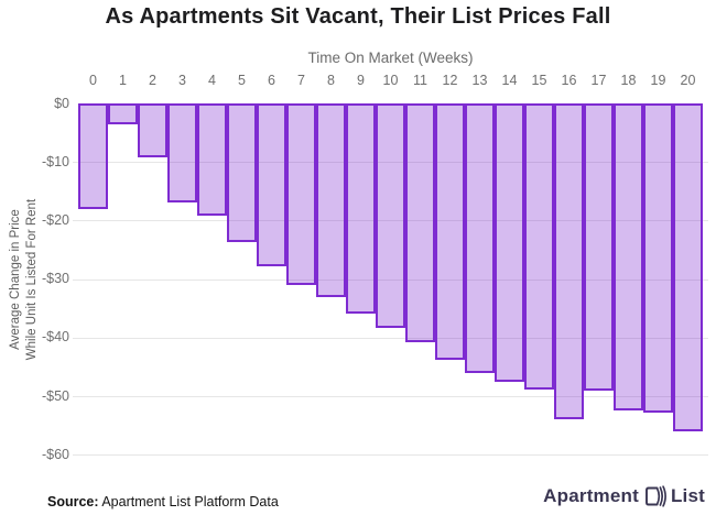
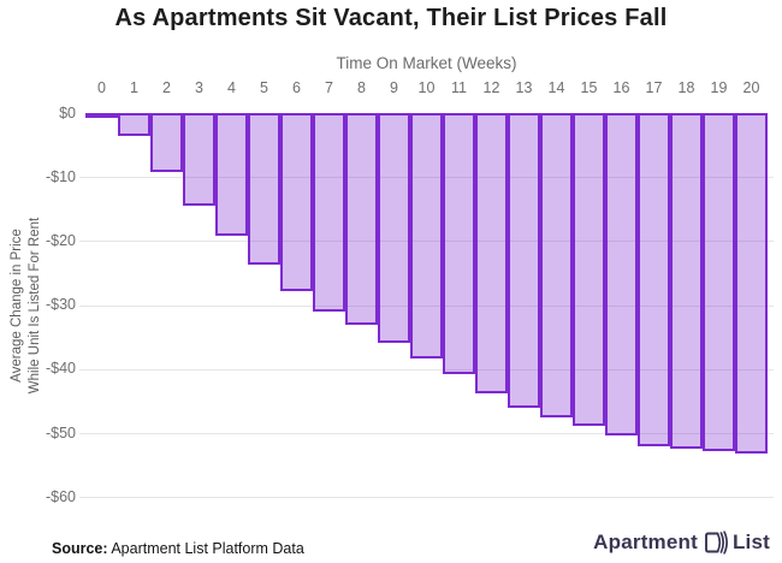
0: -$18 -> -$1
3: -$17 -> -$14
16: -$54 -> -$50
17: -$49 -> -$52
20: -$56 -> -$53
